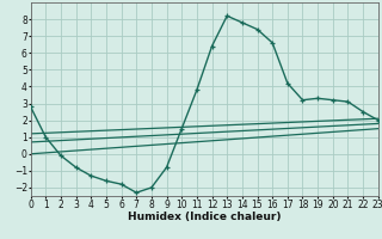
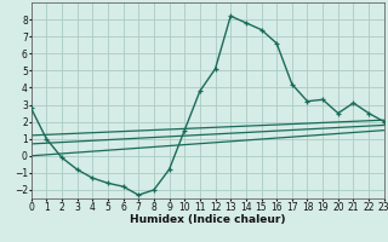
12: 6.4 -> 5.1
20: 3.2 -> 2.5
